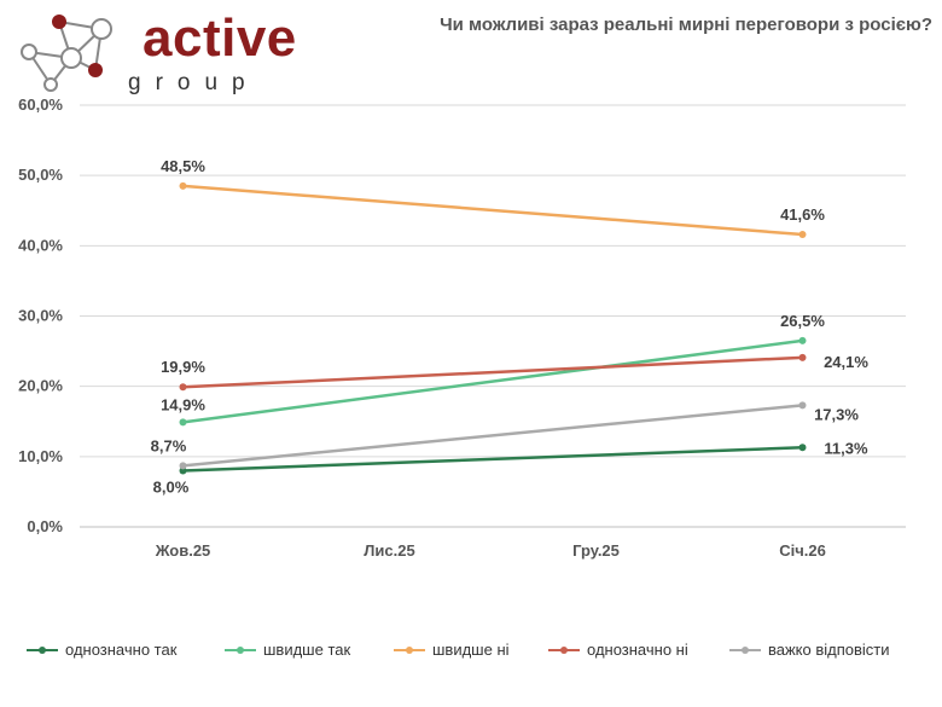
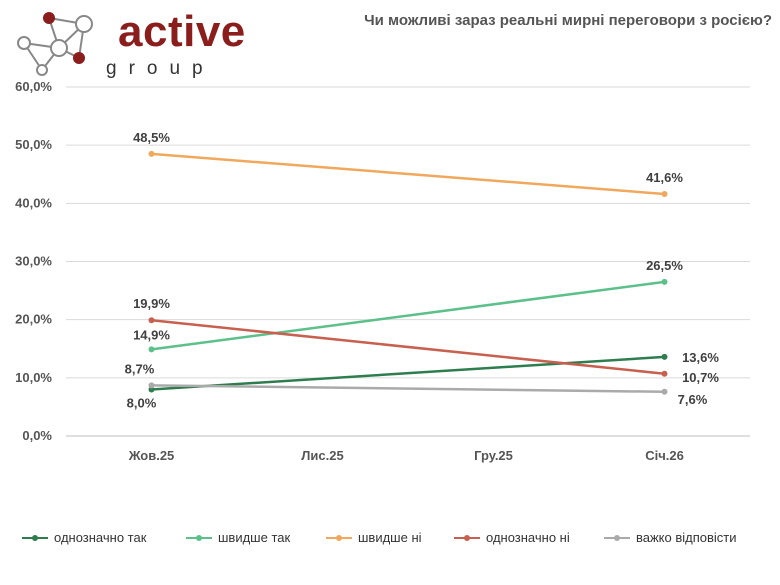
однозначно так/Січ.26: 11,3% -> 13,6%
однозначно ні/Січ.26: 24,1% -> 10,7%
важко відповісти/Січ.26: 17,3% -> 7,6%
